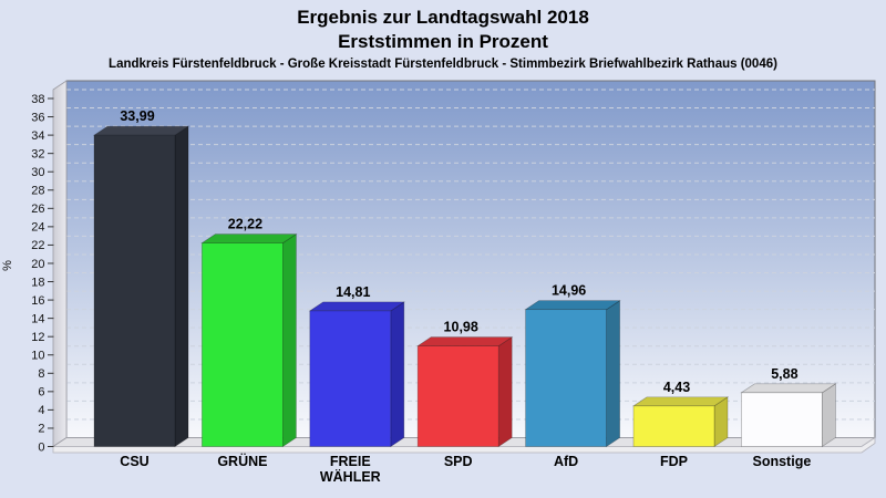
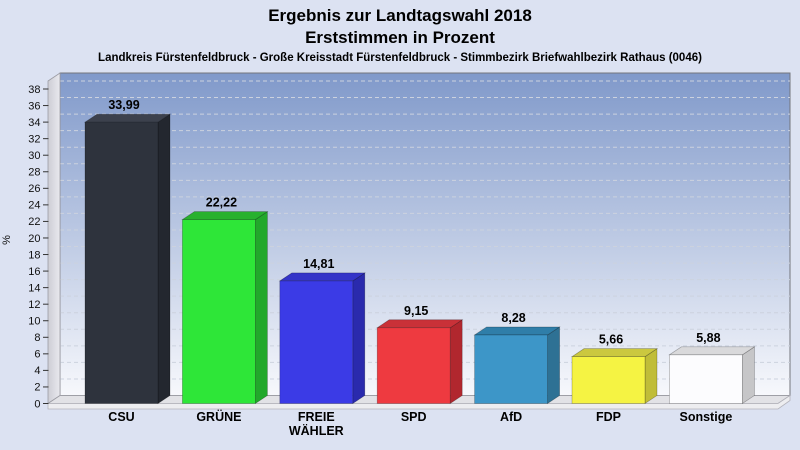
SPD: 10,98 -> 9,15
AfD: 14,96 -> 8,28
FDP: 4,43 -> 5,66
